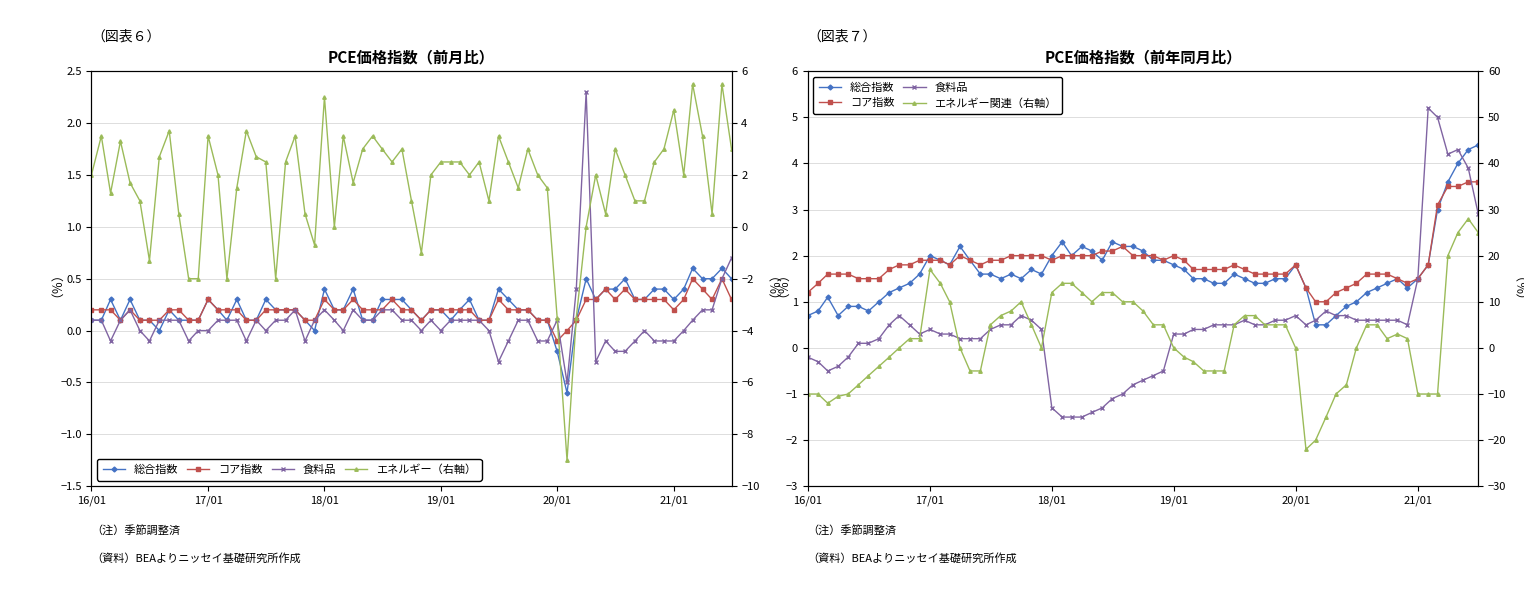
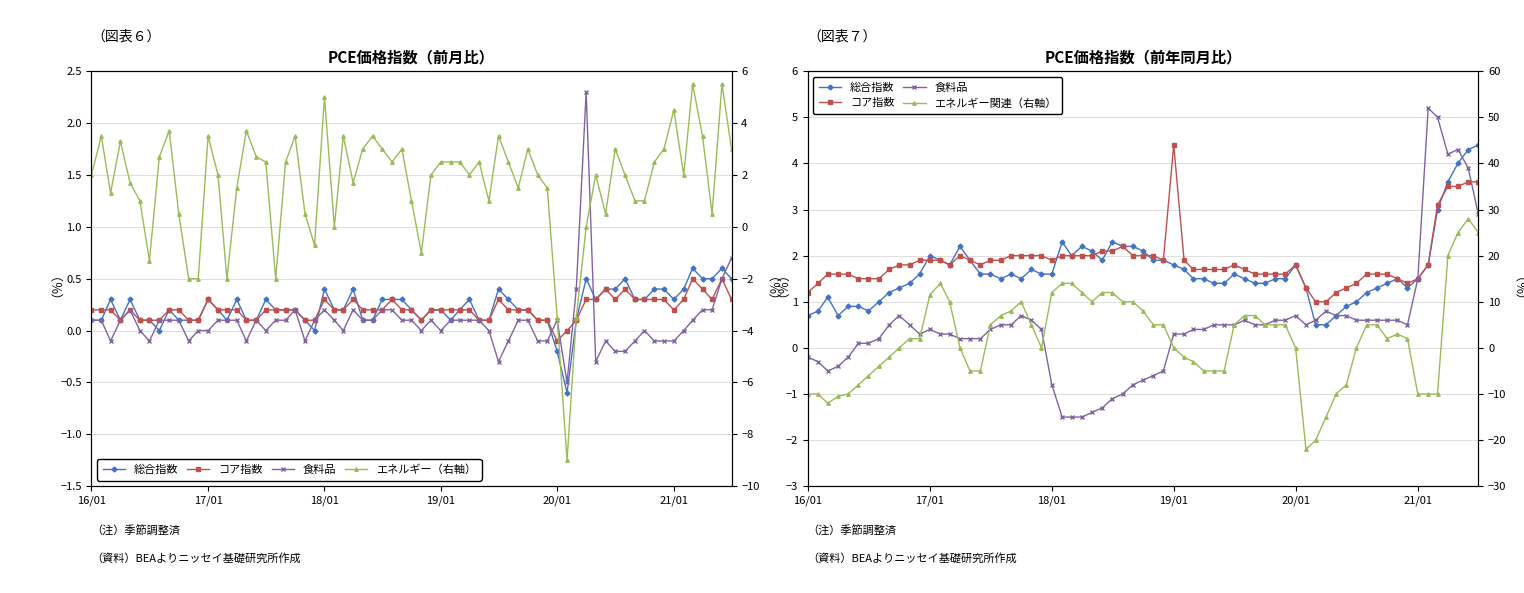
PCE価格指数（前年同月比）/エネルギー関連（右軸）/17/01: 17.0 -> 11.5
PCE価格指数（前年同月比）/総合指数/18/01: 2.0 -> 1.6
PCE価格指数（前年同月比）/食料品/18/01: -1.3 -> -0.8
PCE価格指数（前年同月比）/コア指数/19/01: 2.0 -> 4.4
